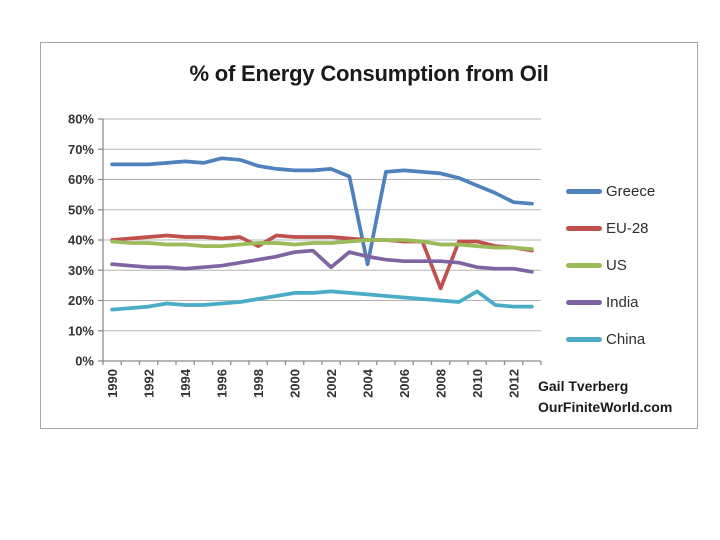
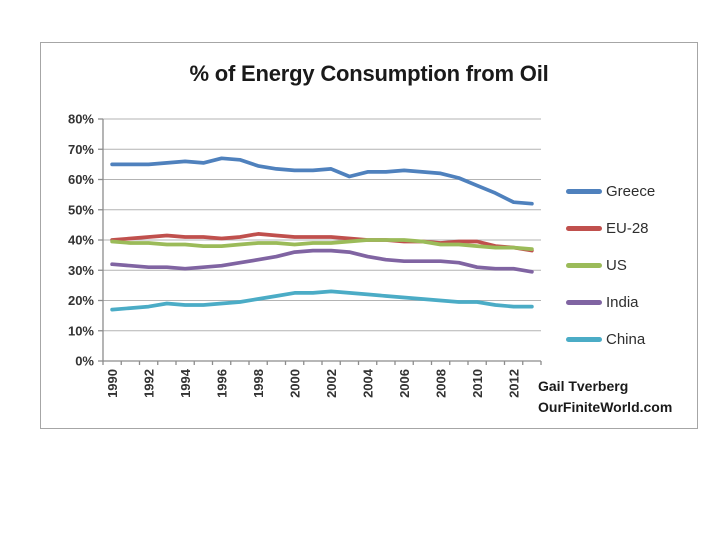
EU-28/1998: 38% -> 42%
India/2002: 31% -> 36%
Greece/2004: 32% -> 62%
EU-28/2008: 24% -> 39%
China/2010: 23% -> 20%
